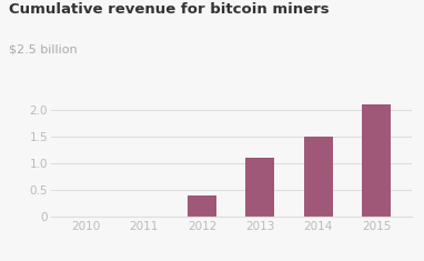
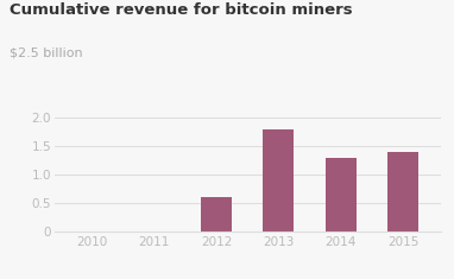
2012: 0.4 -> 0.6
2013: 1.1 -> 1.8
2014: 1.5 -> 1.3
2015: 2.1 -> 1.4
